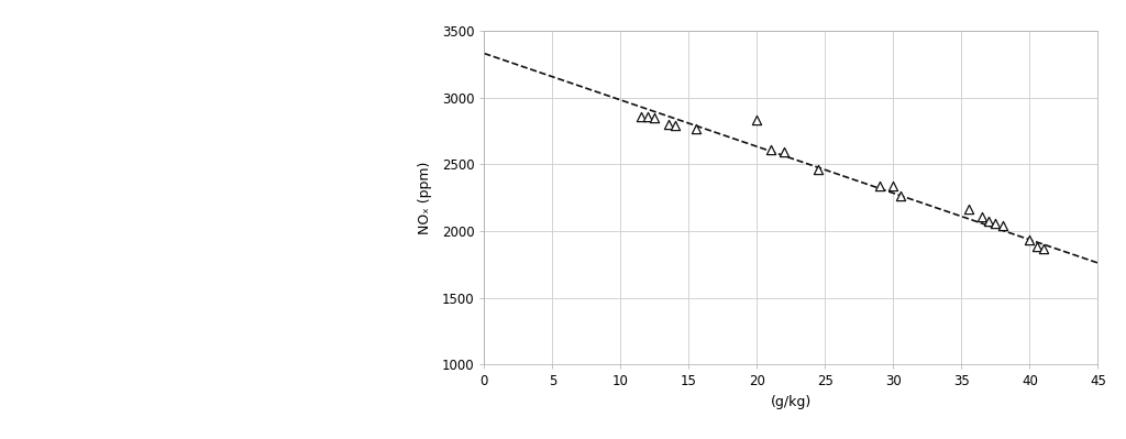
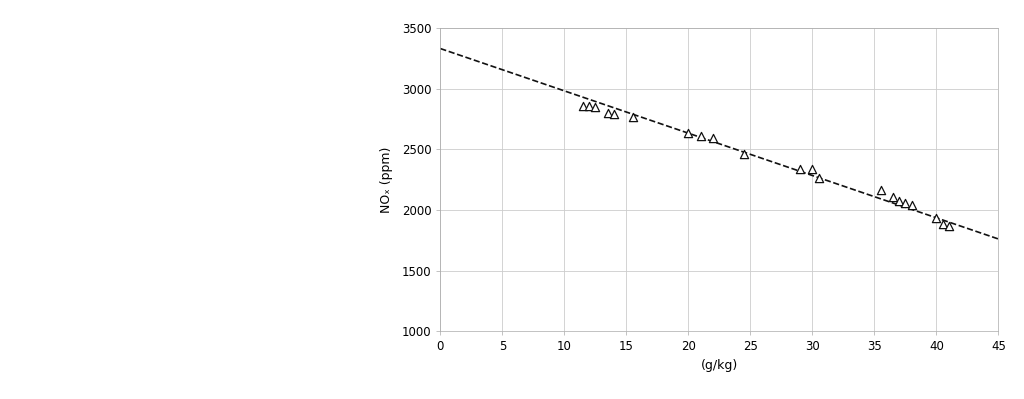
20: 2830 -> 2640
